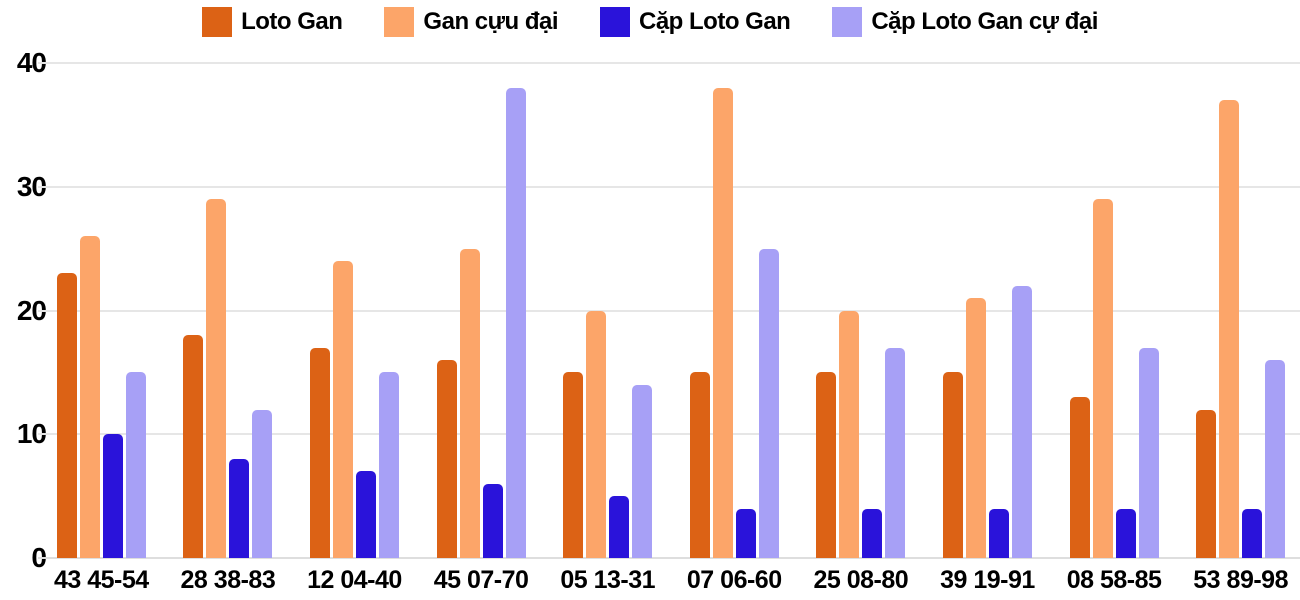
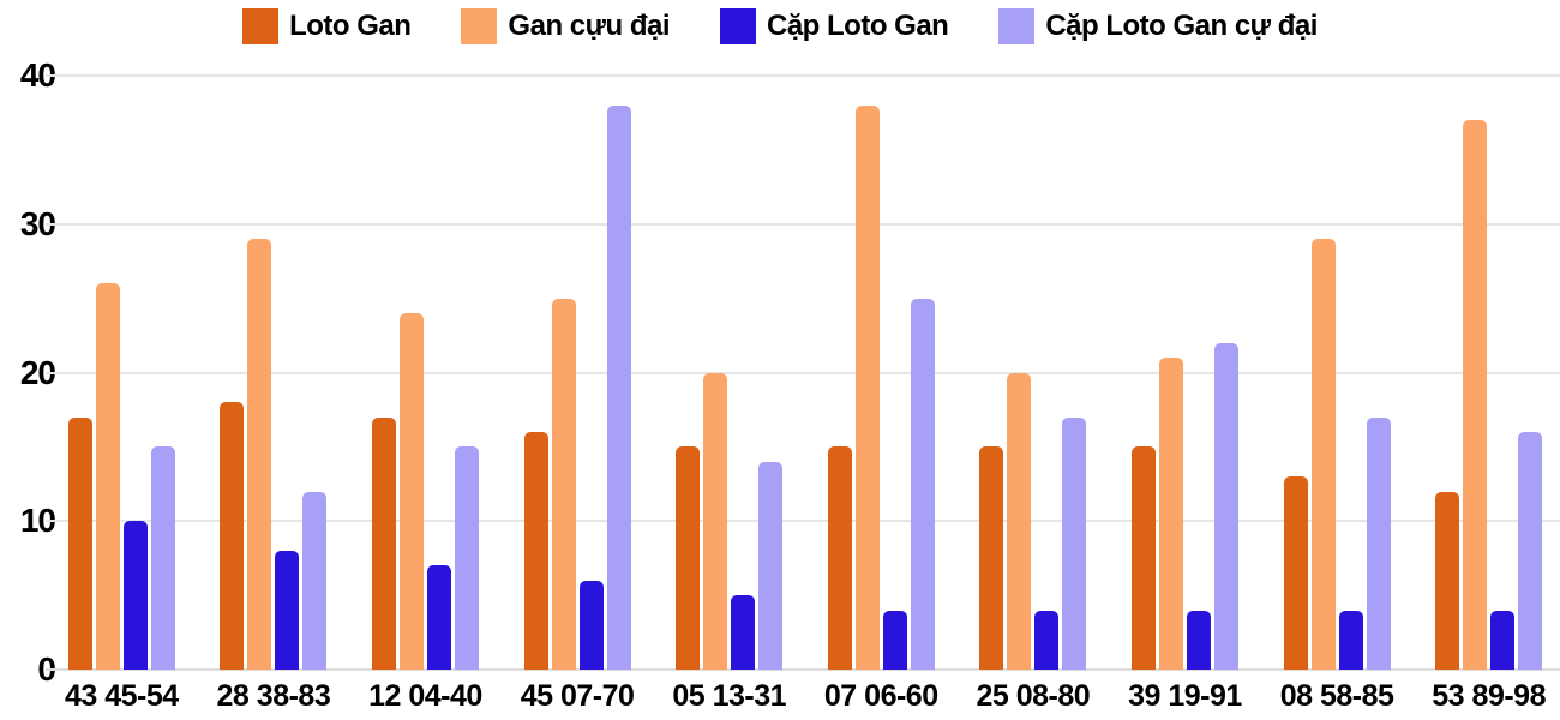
Loto Gan/43 45-54: 23 -> 17
